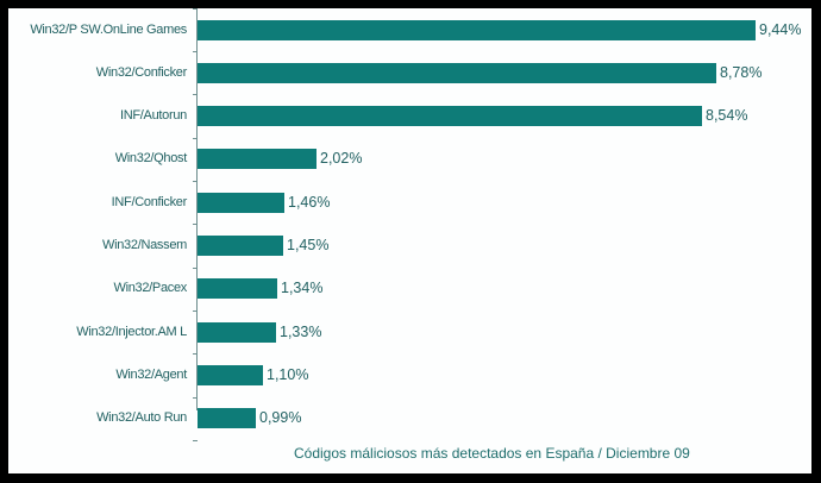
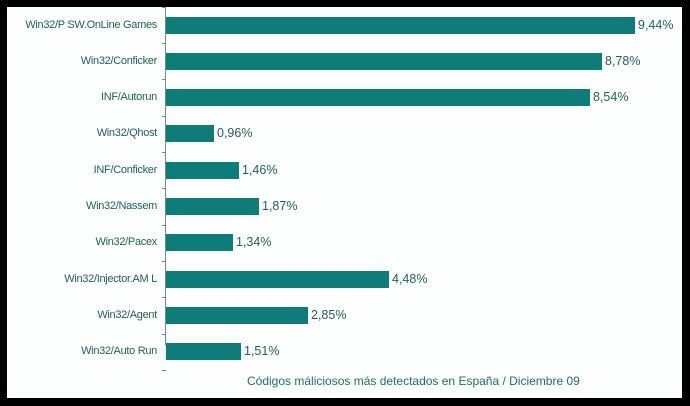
Win32/Qhost: 2,02% -> 0,96%
Win32/Nassem: 1,45% -> 1,87%
Win32/Injector.AM L: 1,33% -> 4,48%
Win32/Agent: 1,10% -> 2,85%
Win32/Auto Run: 0,99% -> 1,51%
